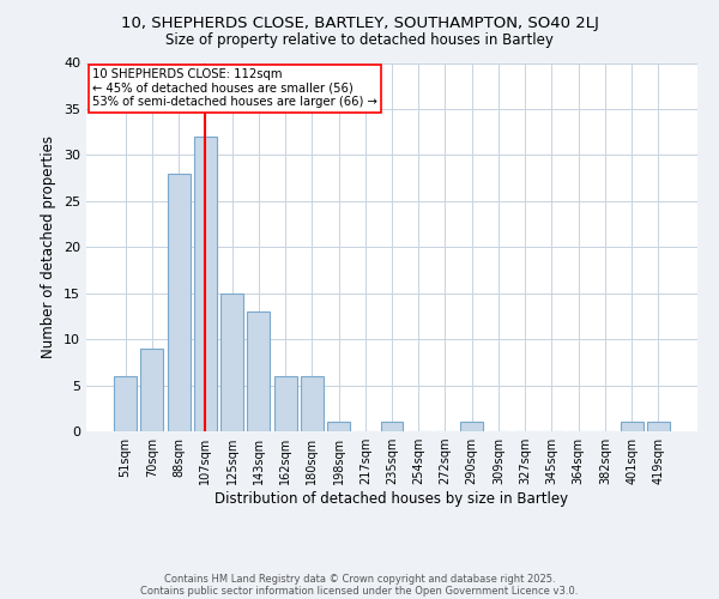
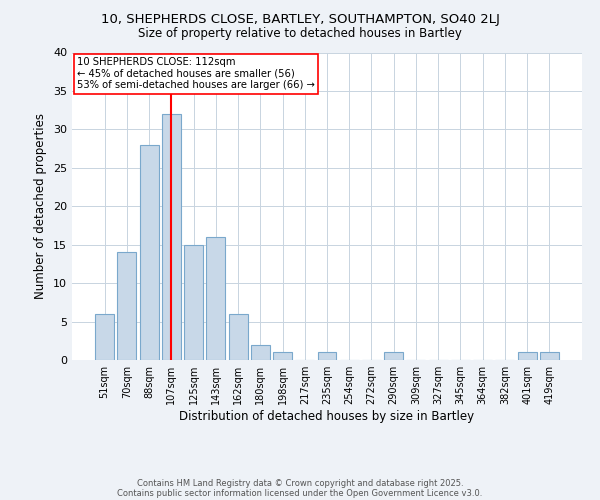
70sqm: 9 -> 14
143sqm: 13 -> 16
180sqm: 6 -> 2
